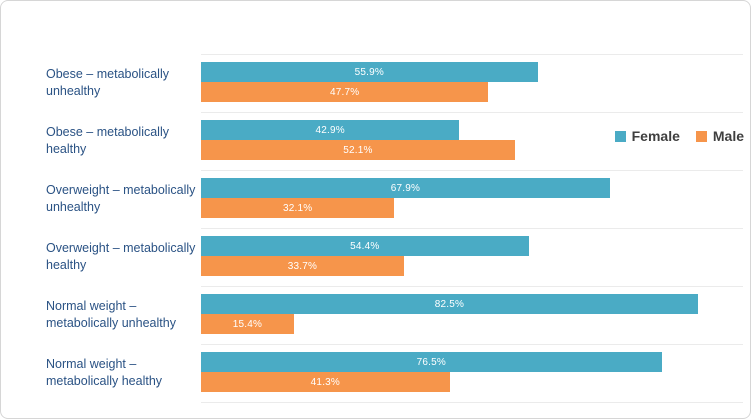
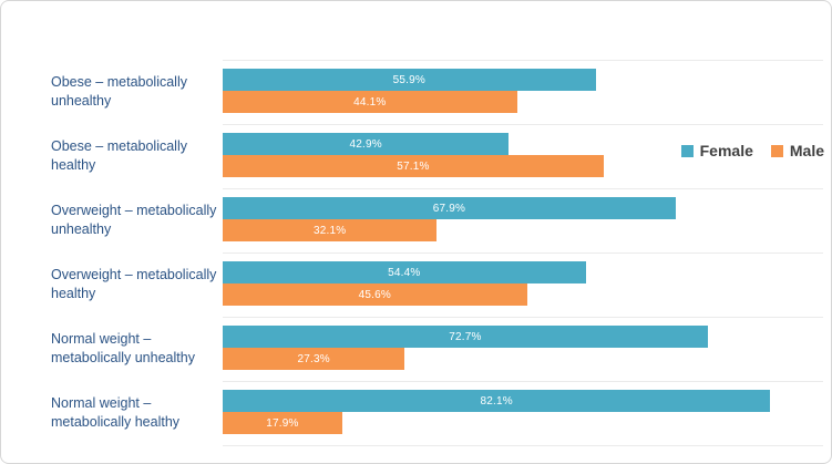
Male/Obese – metabolically unhealthy: 47.7% -> 44.1%
Male/Obese – metabolically healthy: 52.1% -> 57.1%
Male/Overweight – metabolically healthy: 33.7% -> 45.6%
Female/Normal weight – metabolically unhealthy: 82.5% -> 72.7%
Male/Normal weight – metabolically unhealthy: 15.4% -> 27.3%
Female/Normal weight – metabolically healthy: 76.5% -> 82.1%
Male/Normal weight – metabolically healthy: 41.3% -> 17.9%
